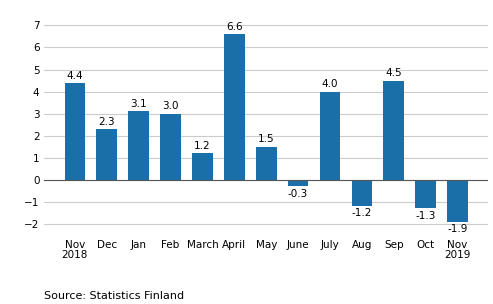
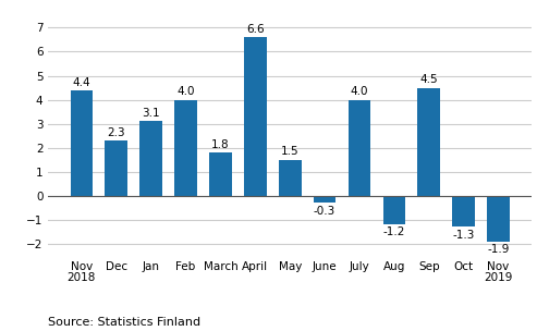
Feb: 3.0 -> 4.0
March: 1.2 -> 1.8
